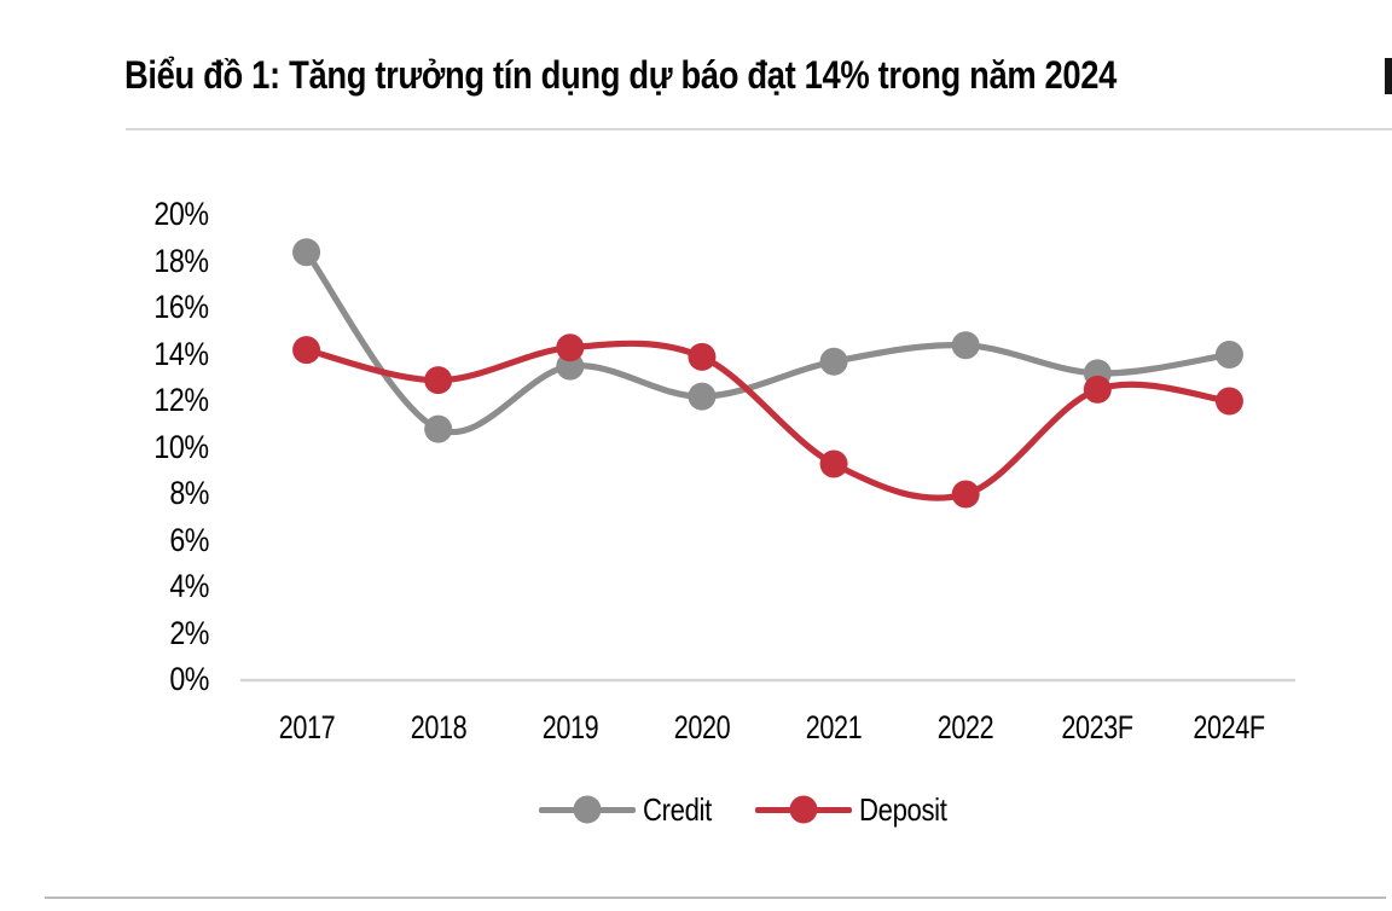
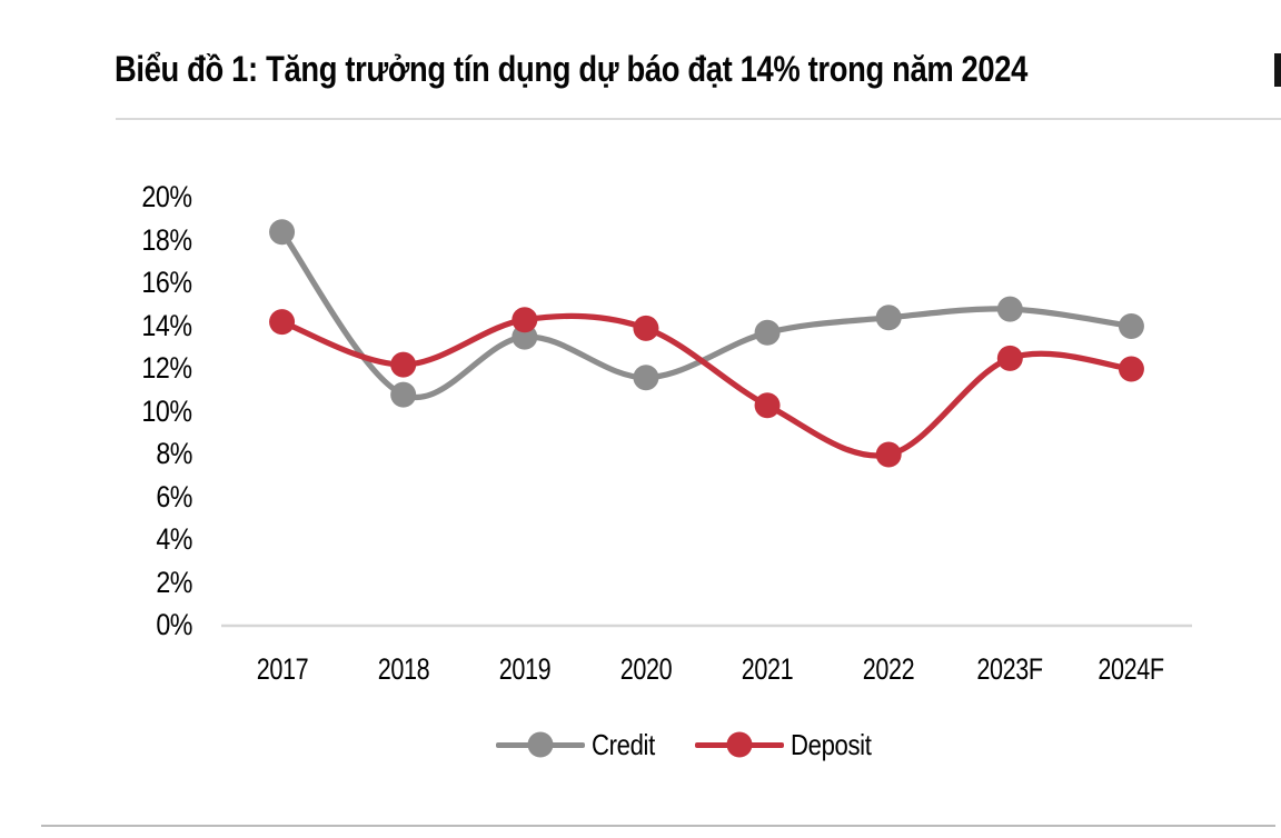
Deposit/2018: 12.9% -> 12.2%
Credit/2020: 12.2% -> 11.6%
Deposit/2021: 9.3% -> 10.3%
Credit/2023F: 13.2% -> 14.8%
